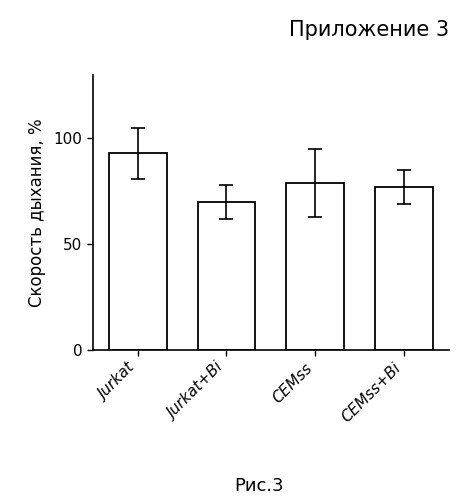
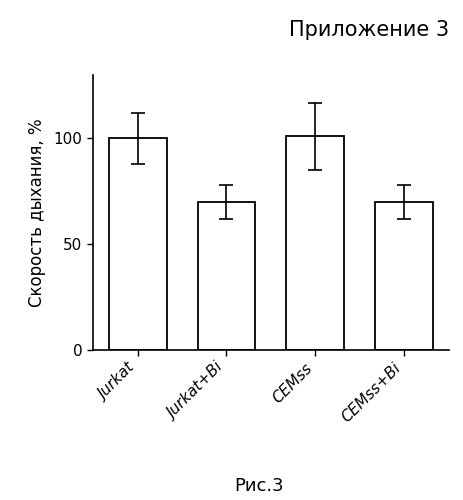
Jurkat: 93 -> 100
CEMss: 79 -> 101
CEMss+Bi: 77 -> 70
